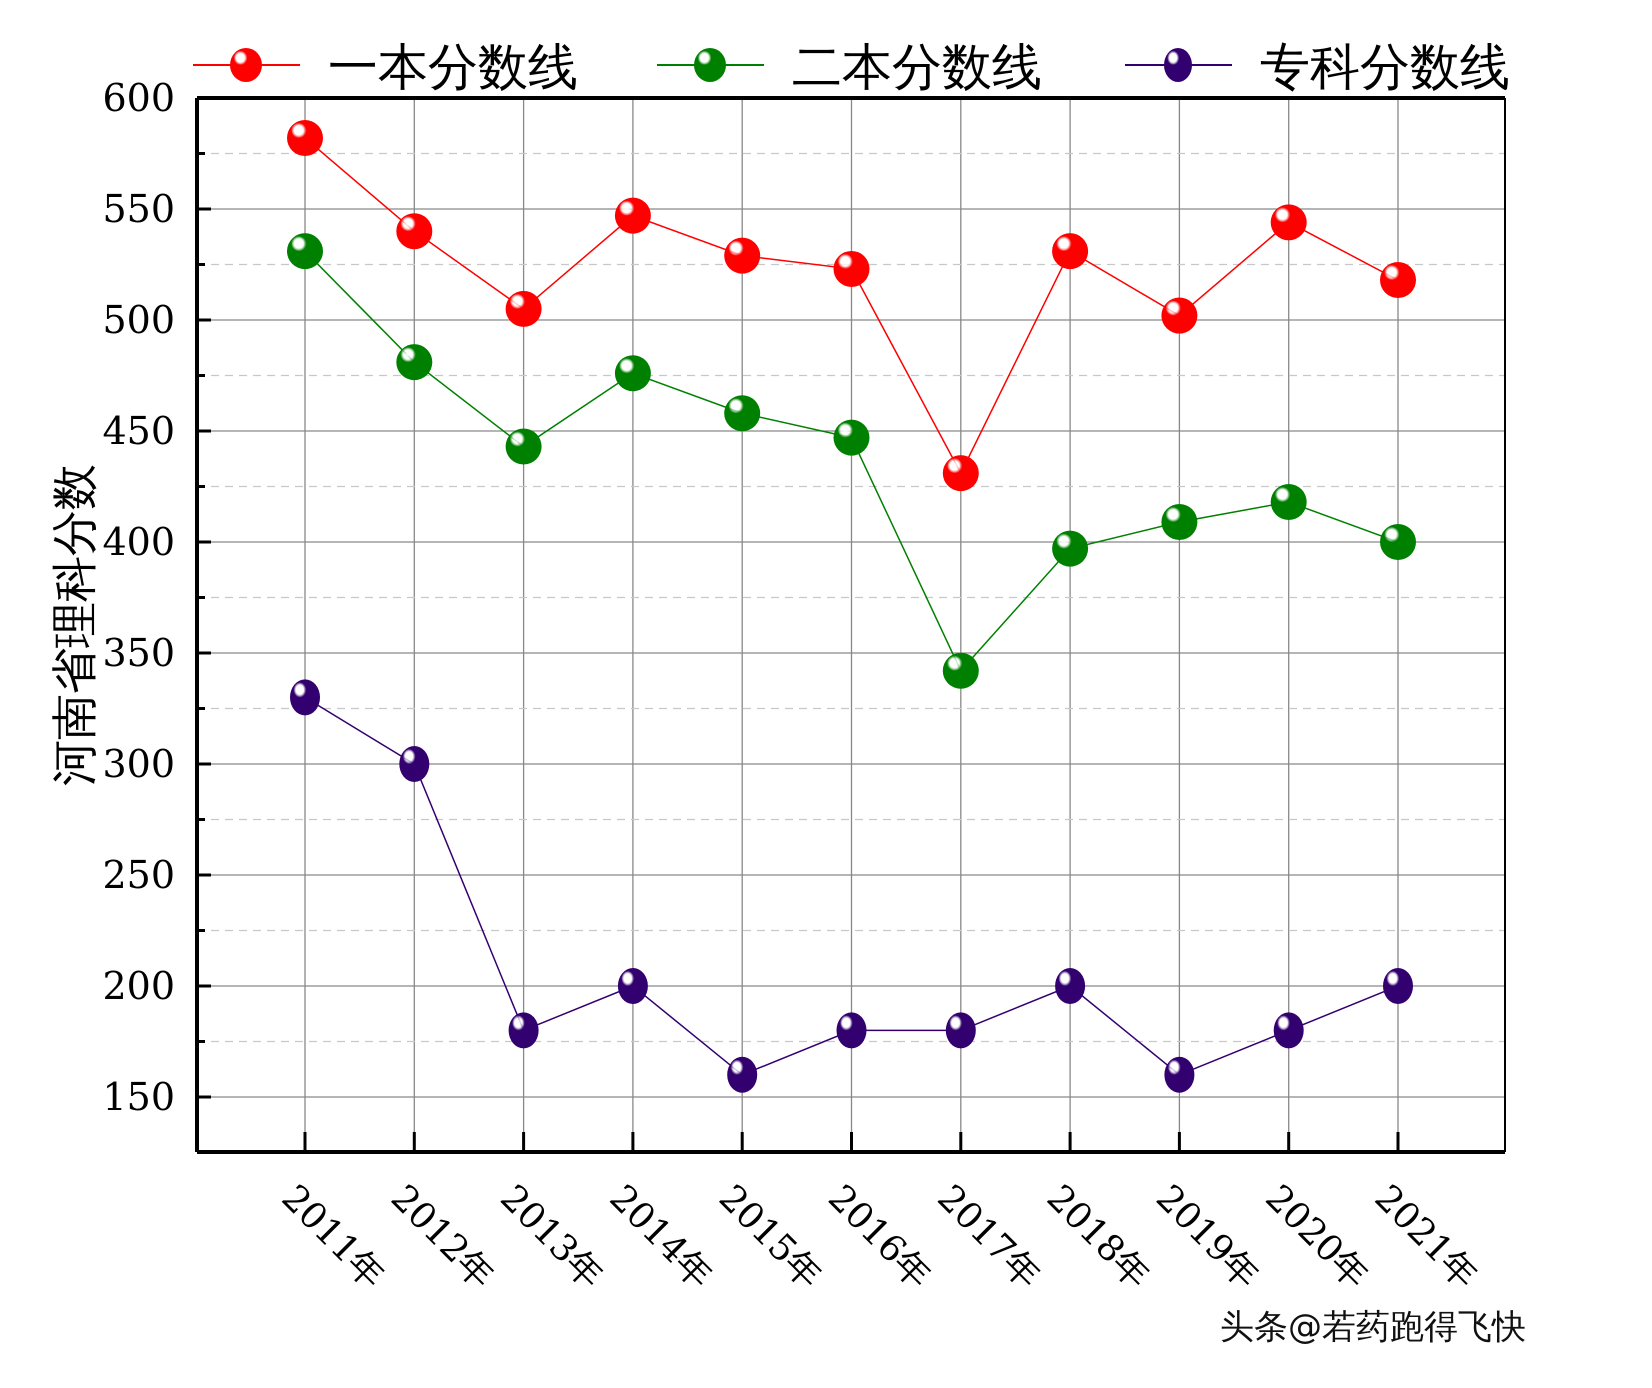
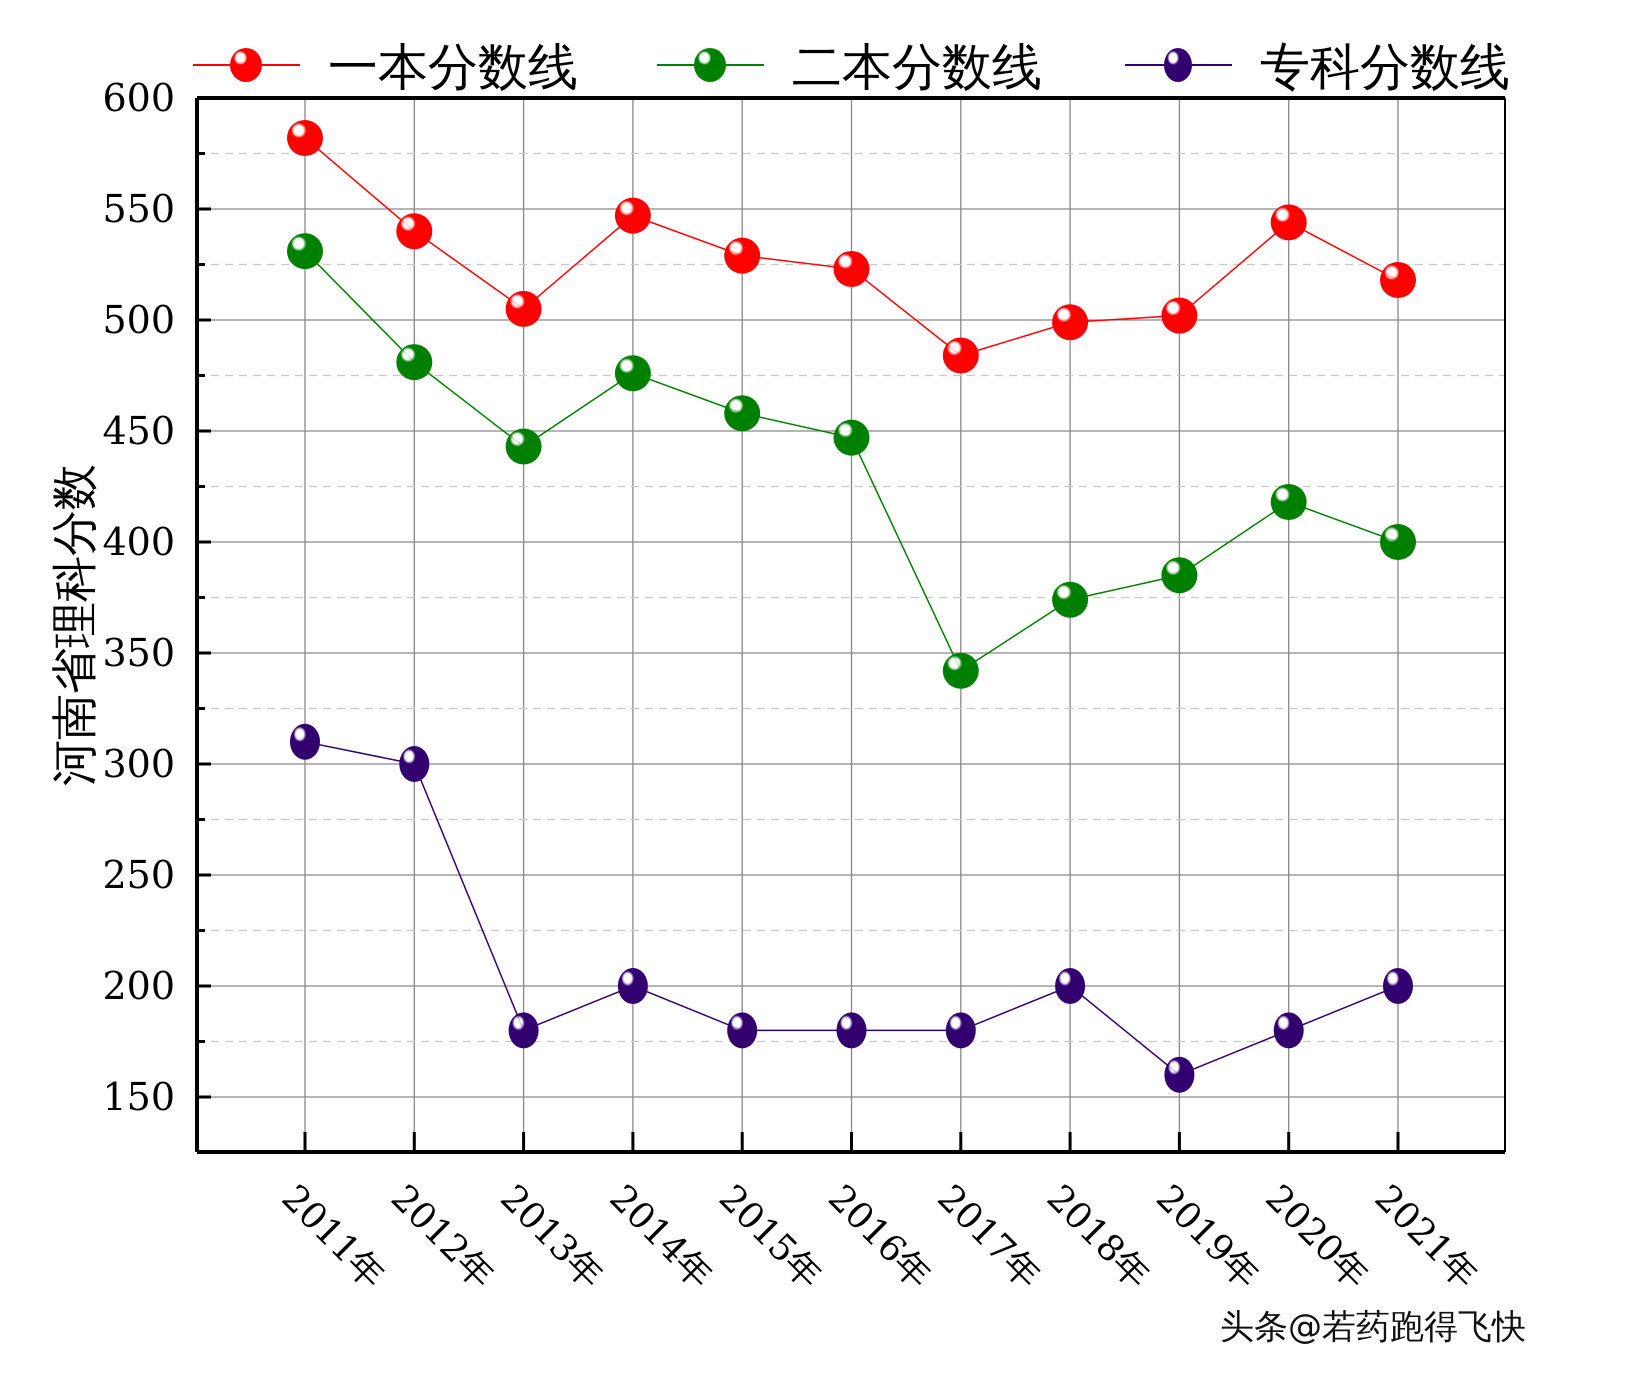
专科分数线/2011年: 330 -> 310
专科分数线/2015年: 160 -> 180
一本分数线/2017年: 431 -> 484
一本分数线/2018年: 531 -> 499
二本分数线/2018年: 397 -> 374
二本分数线/2019年: 409 -> 385
